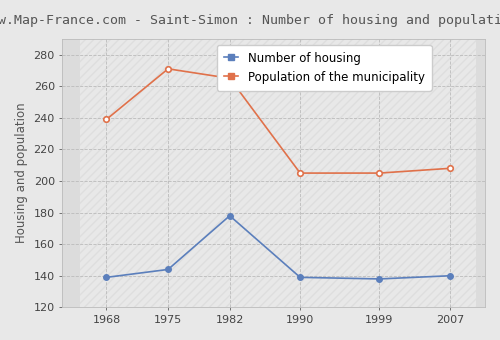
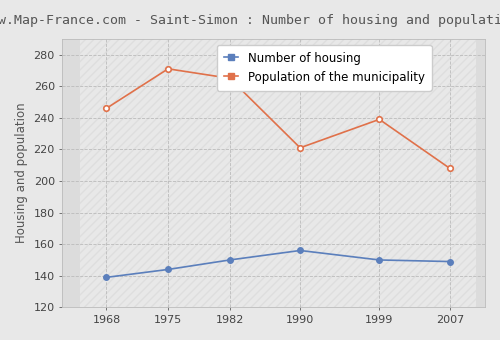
Population of the municipality/1968: 239 -> 246
Number of housing/1982: 178 -> 150
Number of housing/1990: 139 -> 156
Population of the municipality/1990: 205 -> 221
Number of housing/1999: 138 -> 150
Population of the municipality/1999: 205 -> 239
Number of housing/2007: 140 -> 149
